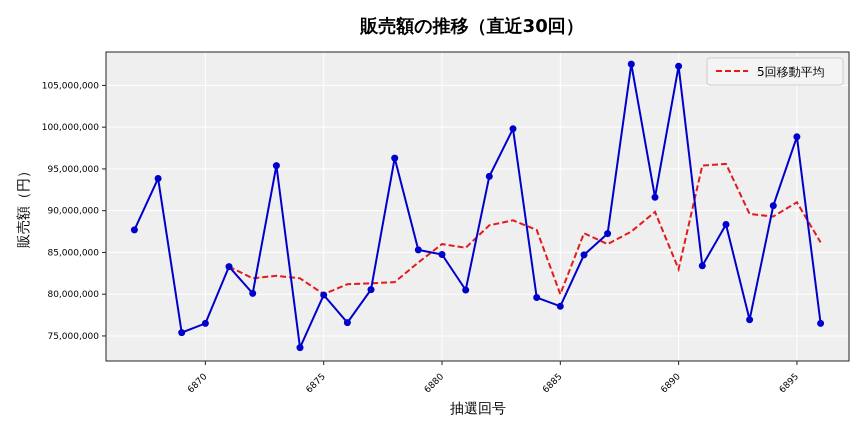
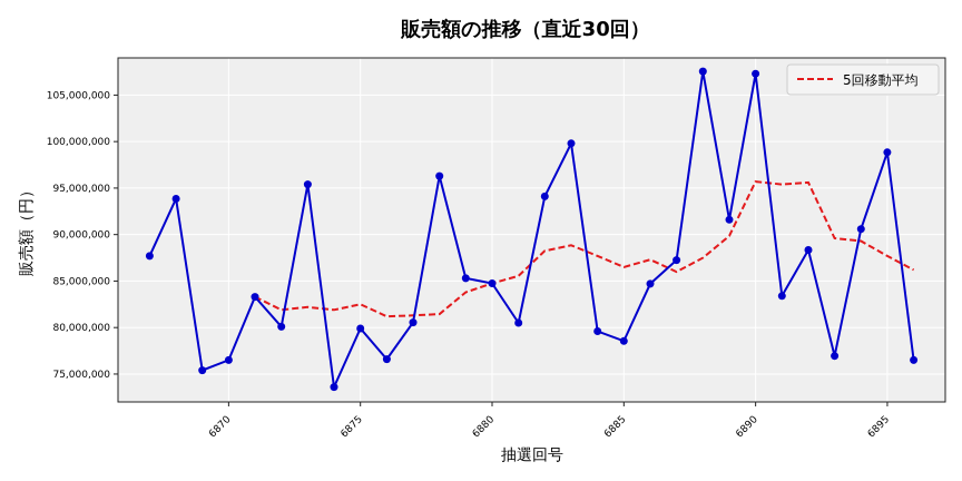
5回移動平均/6875: 80000000 -> 82000000
5回移動平均/6880: 86000000 -> 85000000
5回移動平均/6885: 80000000 -> 86000000
5回移動平均/6890: 83000000 -> 96000000
5回移動平均/6895: 91000000 -> 88000000
